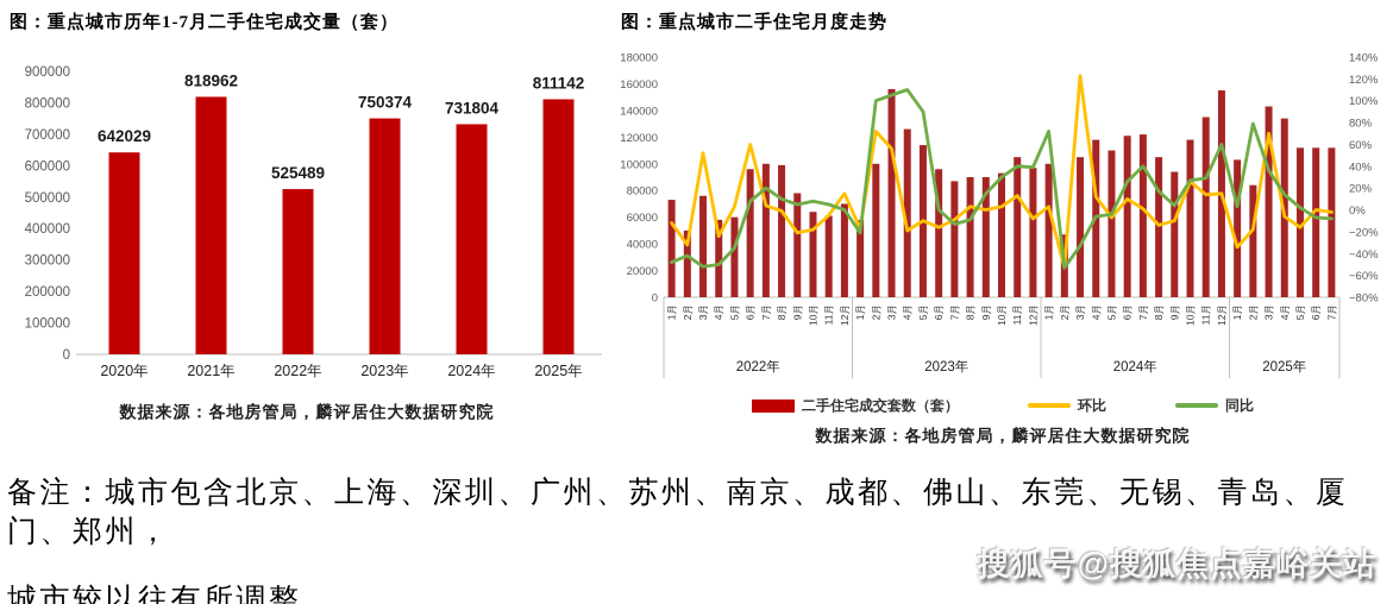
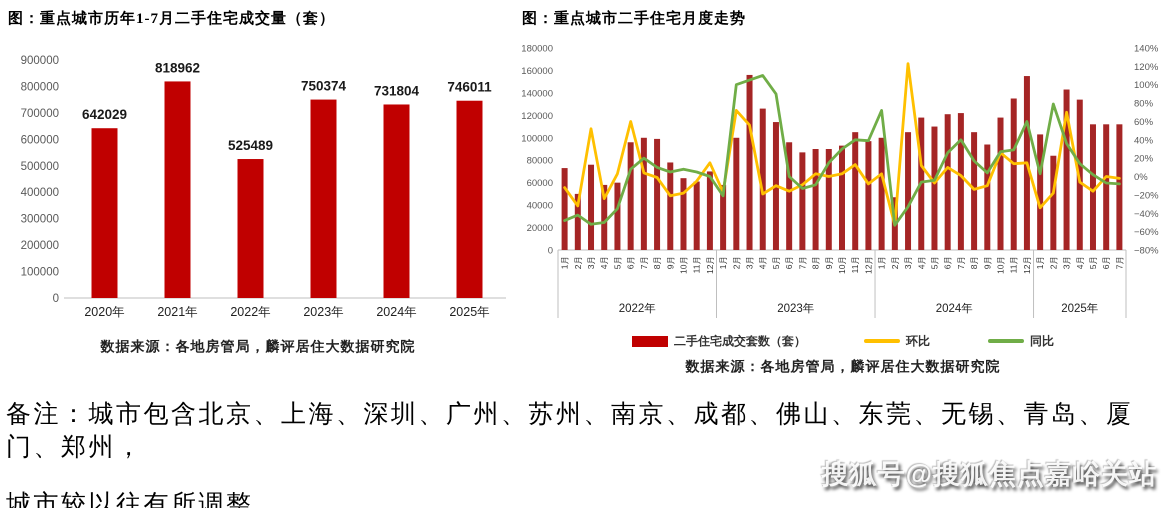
图：重点城市历年1-7月二手住宅成交量（套）/2025年: 811142 -> 746011
